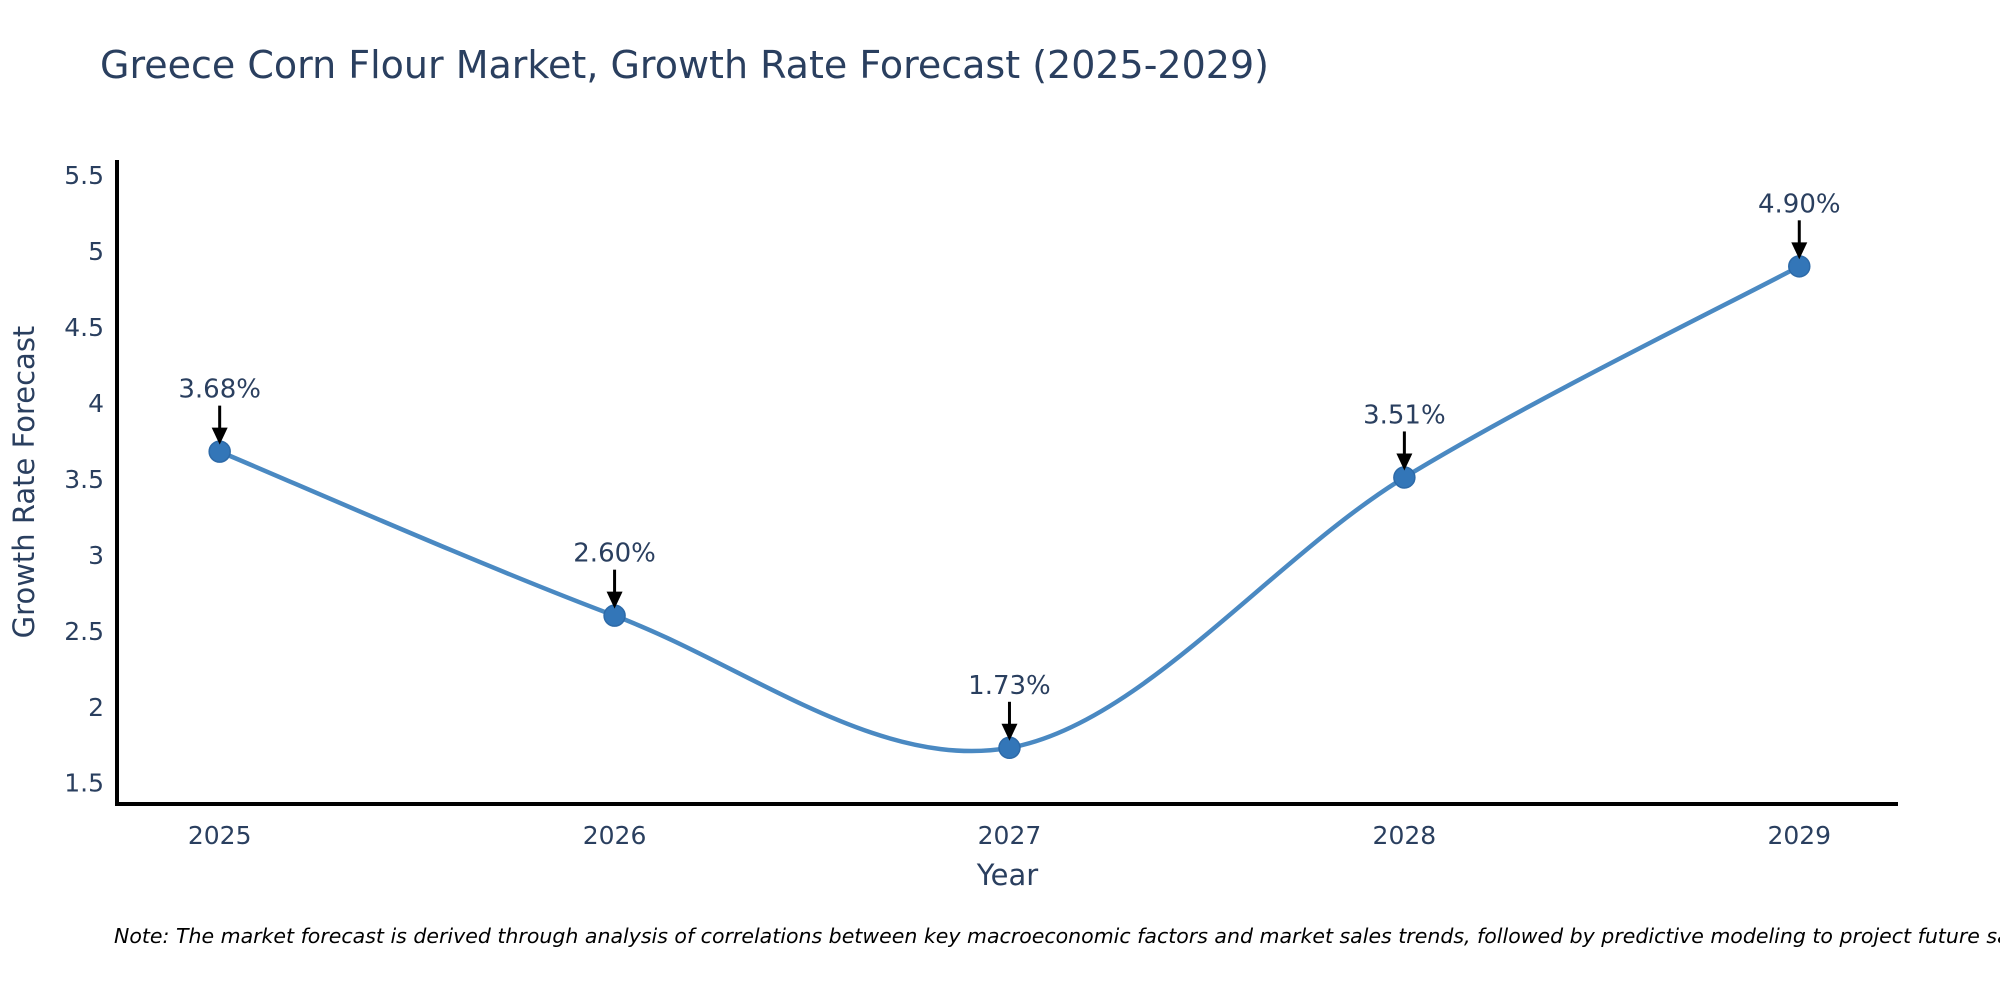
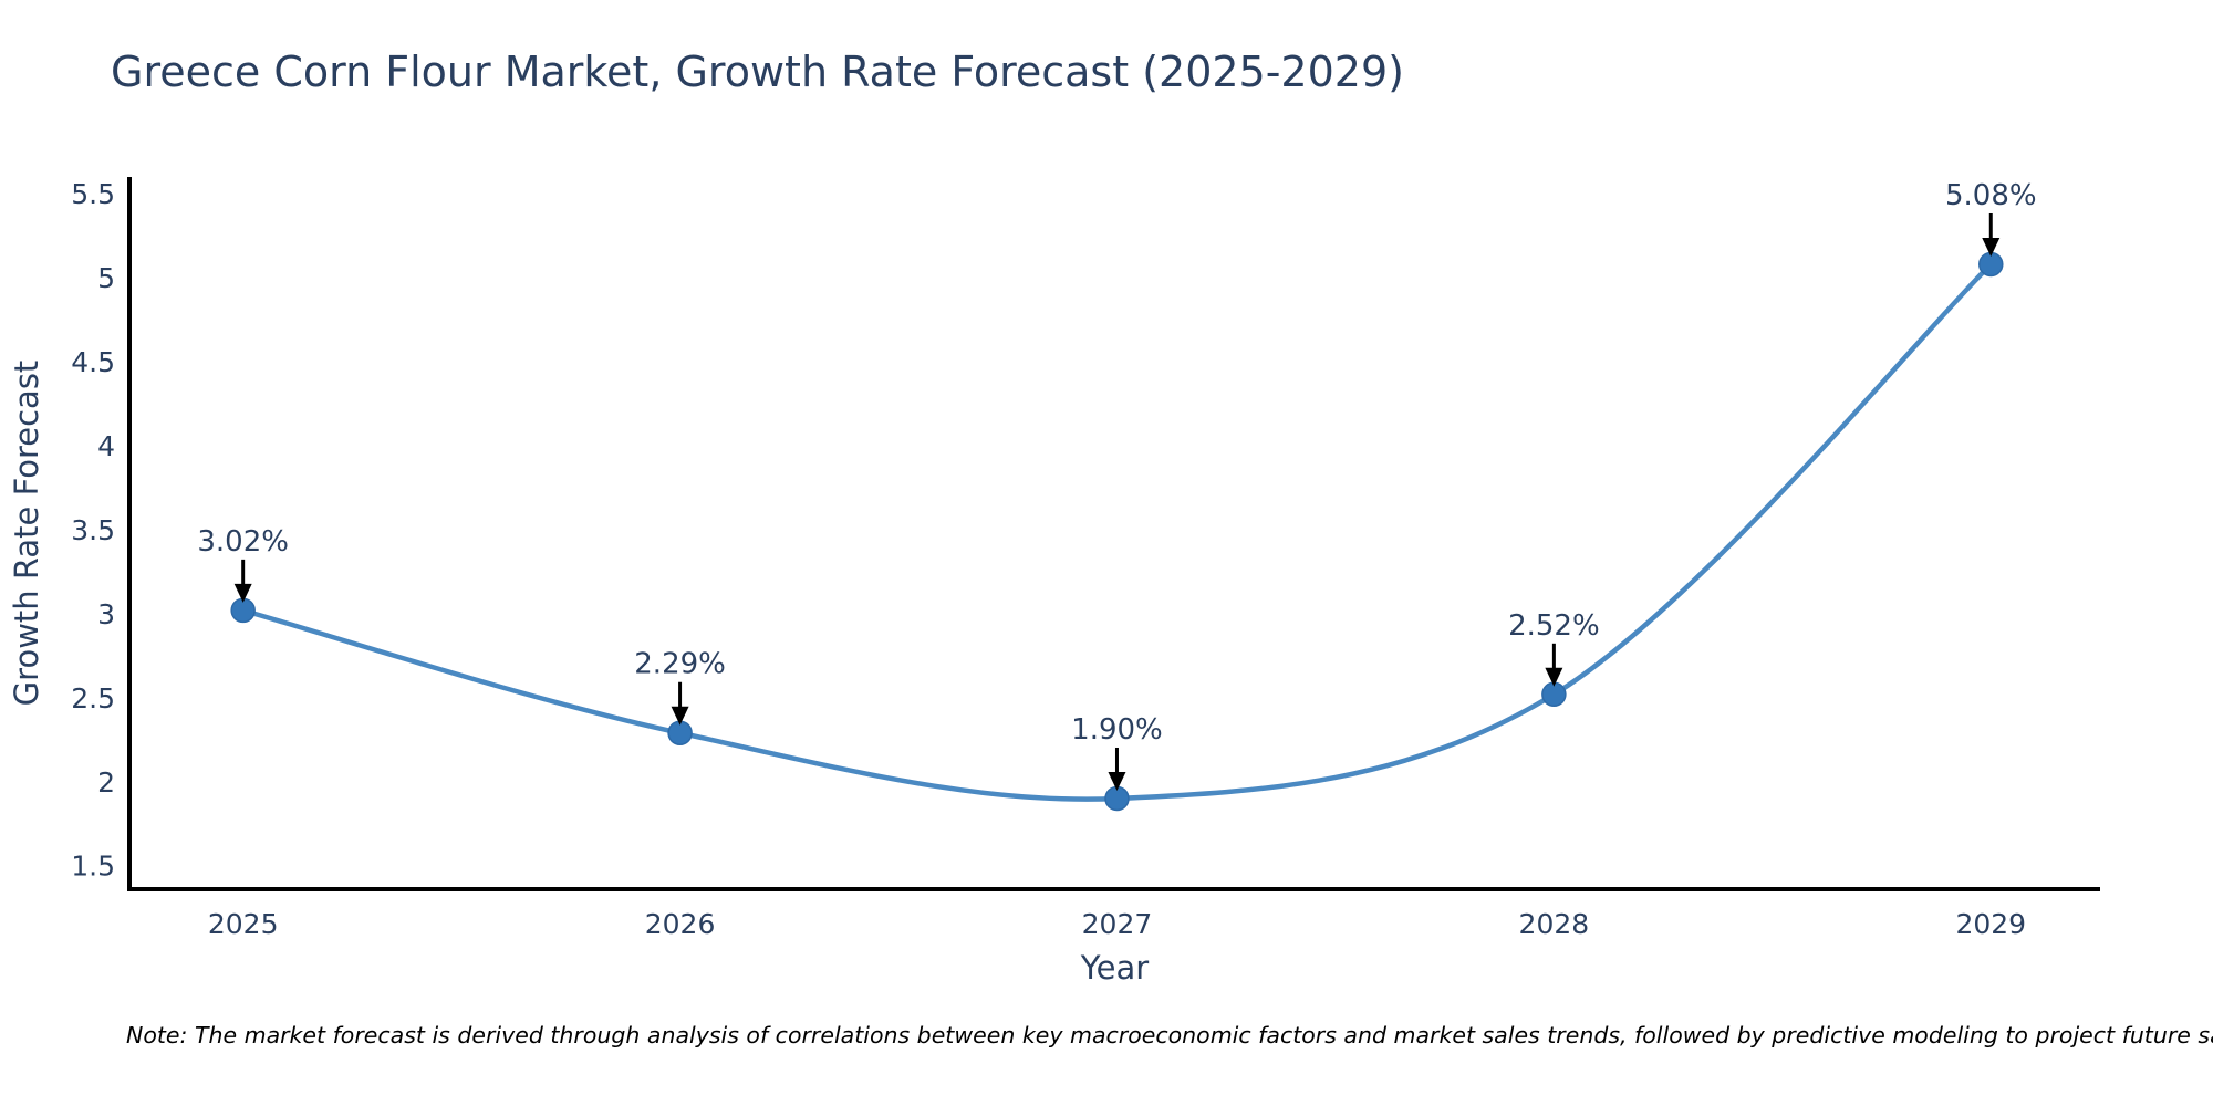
2025: 3.68% -> 3.02%
2026: 2.60% -> 2.29%
2027: 1.73% -> 1.90%
2028: 3.51% -> 2.52%
2029: 4.90% -> 5.08%
